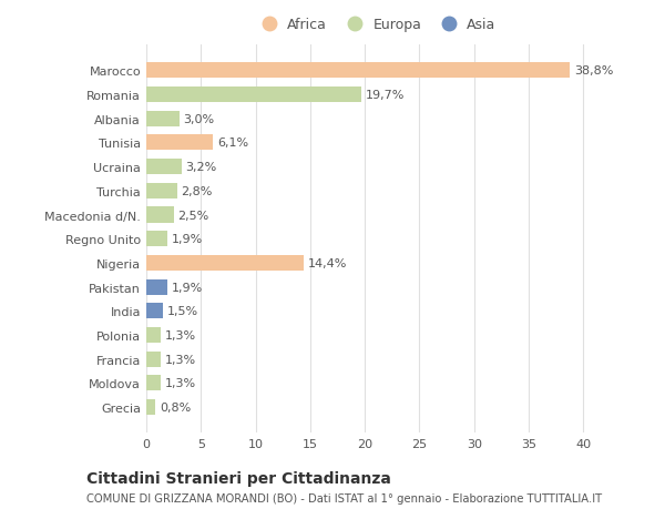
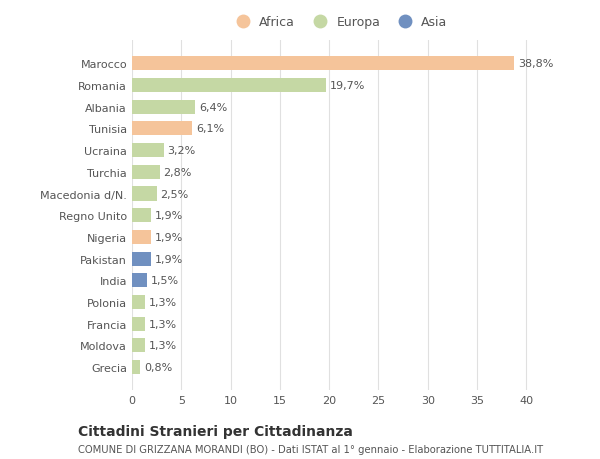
Albania: 3,0% -> 6,4%
Nigeria: 14,4% -> 1,9%
